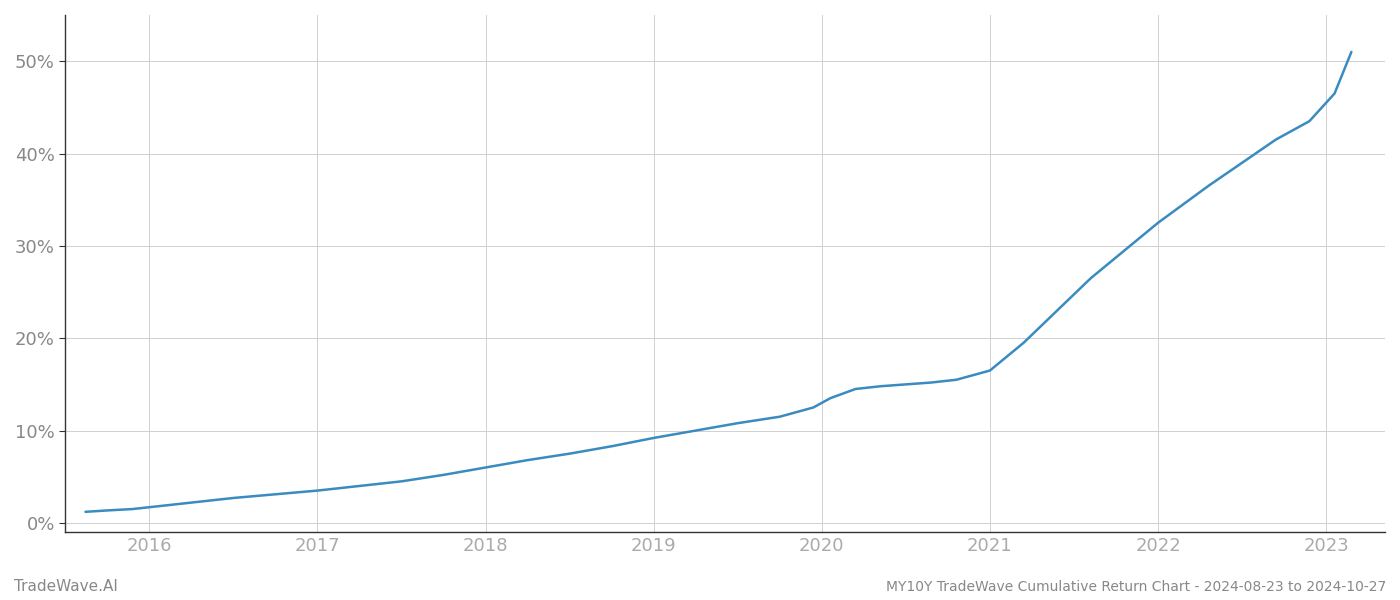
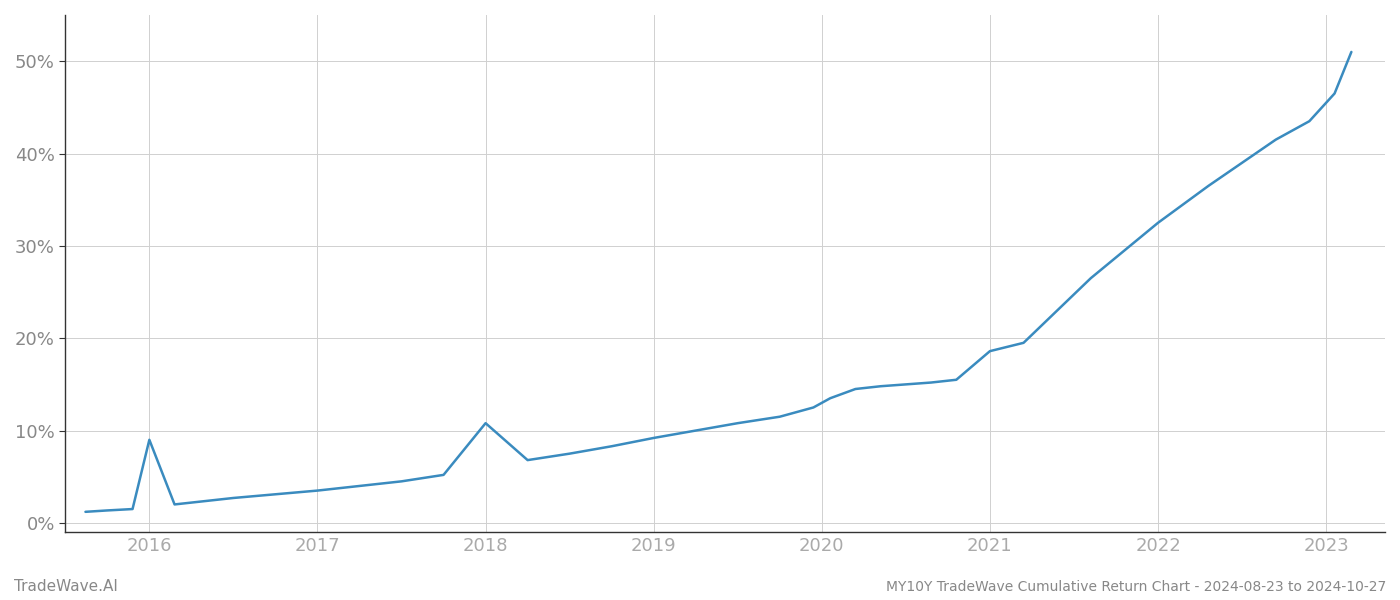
2016: 1.7% -> 9.0%
2018: 6.0% -> 10.8%
2021: 16.5% -> 18.6%
